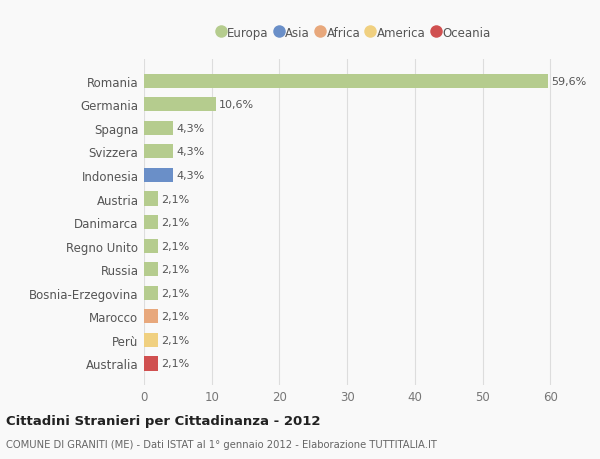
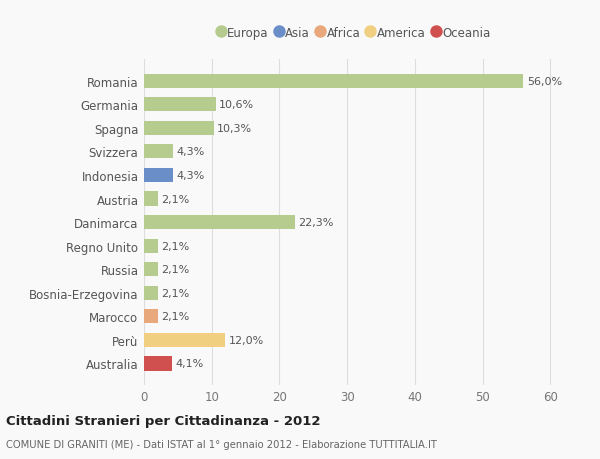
Romania: 59,6% -> 56,0%
Spagna: 4,3% -> 10,3%
Danimarca: 2,1% -> 22,3%
Perù: 2,1% -> 12,0%
Australia: 2,1% -> 4,1%
